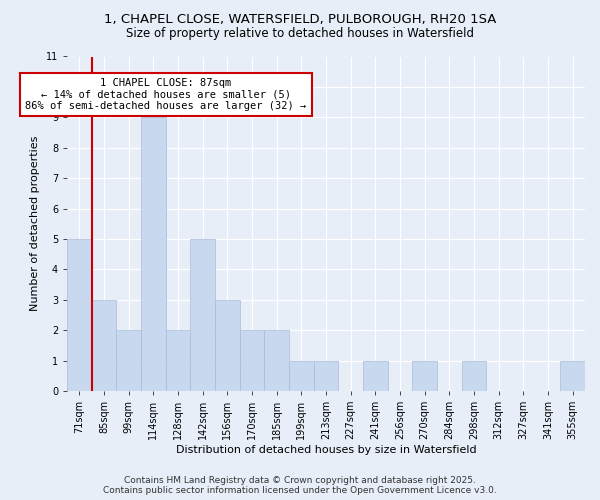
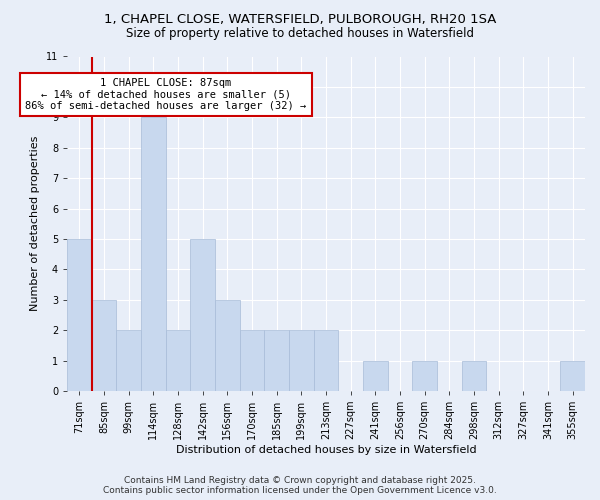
199sqm: 1 -> 2
213sqm: 1 -> 2
